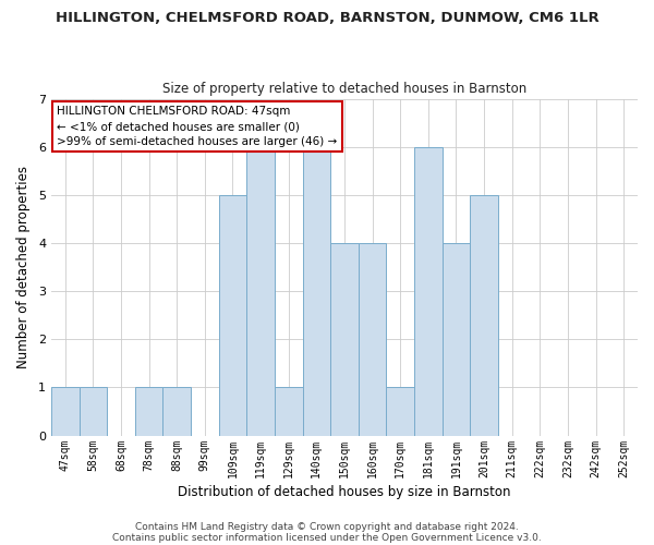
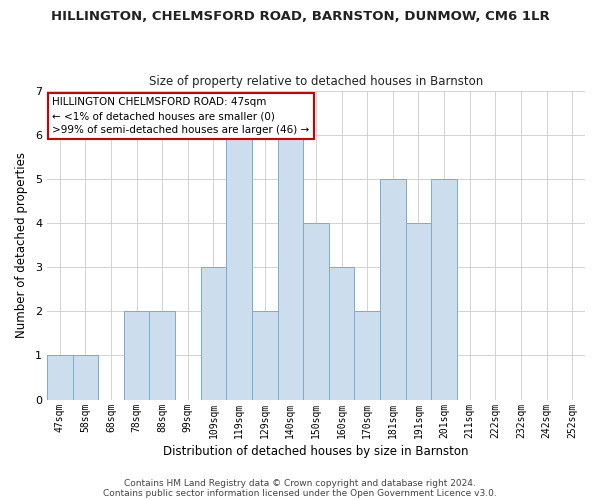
78sqm: 1 -> 2
88sqm: 1 -> 2
109sqm: 5 -> 3
129sqm: 1 -> 2
160sqm: 4 -> 3
170sqm: 1 -> 2
181sqm: 6 -> 5
